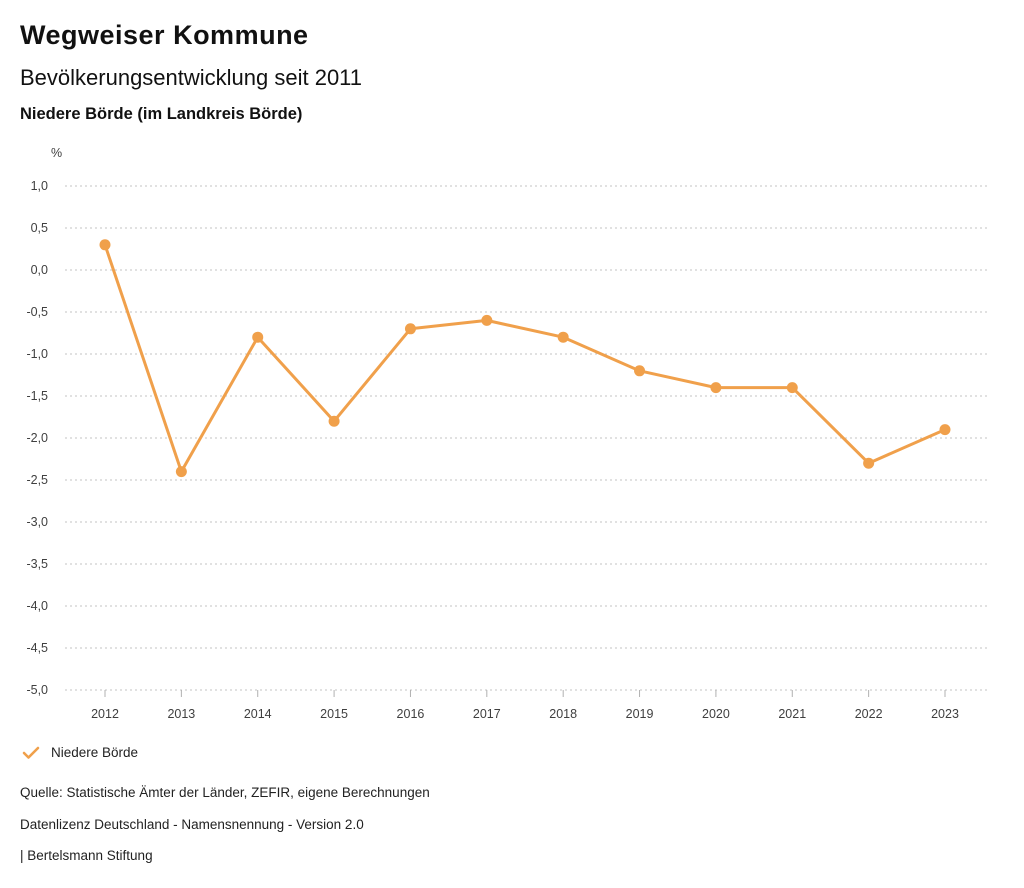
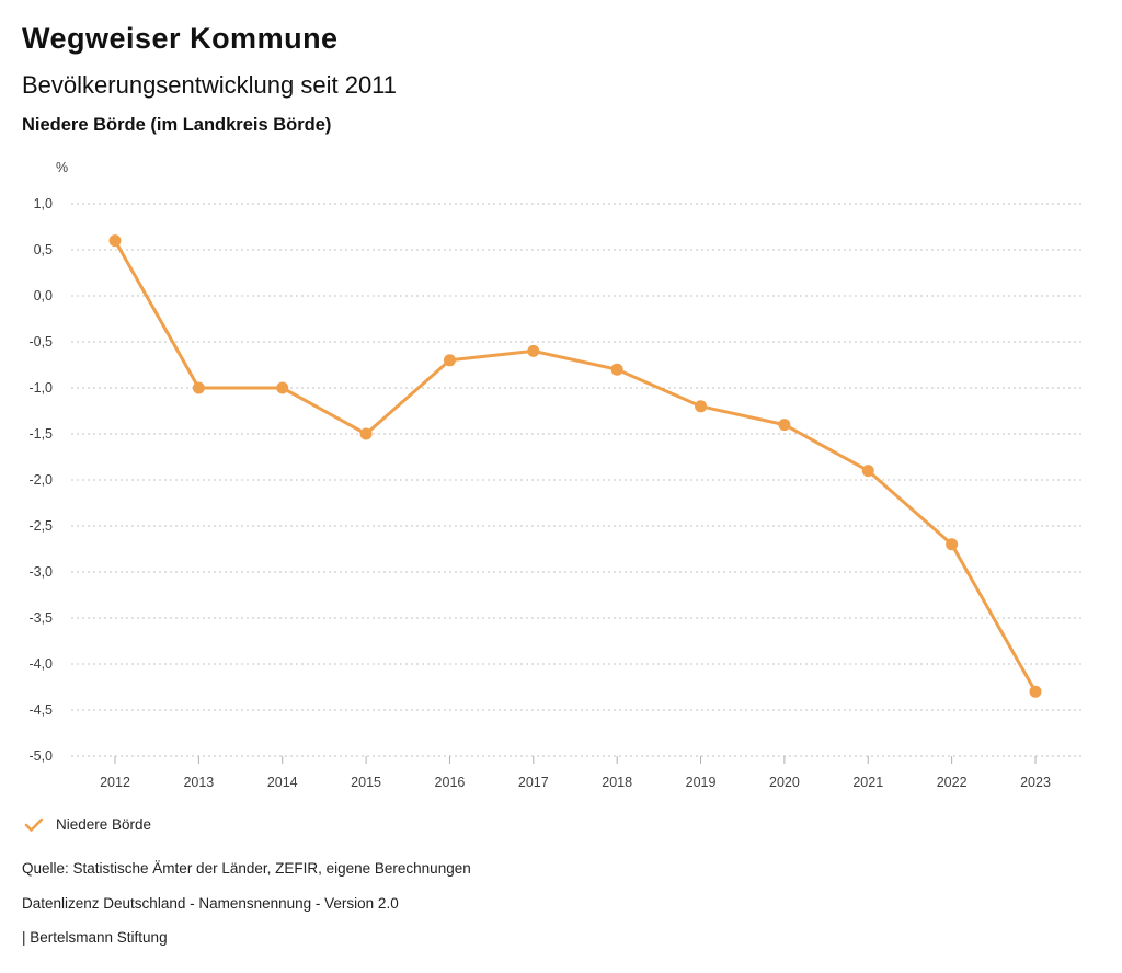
2012: 0,3 -> 0,6
2013: -2,4 -> -1,0
2014: -0,8 -> -1,0
2015: -1,8 -> -1,5
2021: -1,4 -> -1,9
2022: -2,3 -> -2,7
2023: -1,9 -> -4,3
